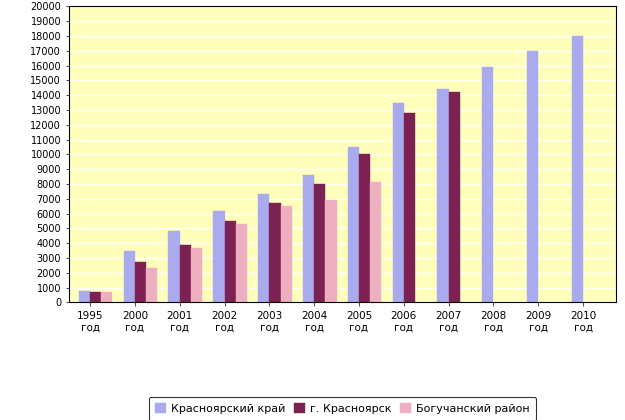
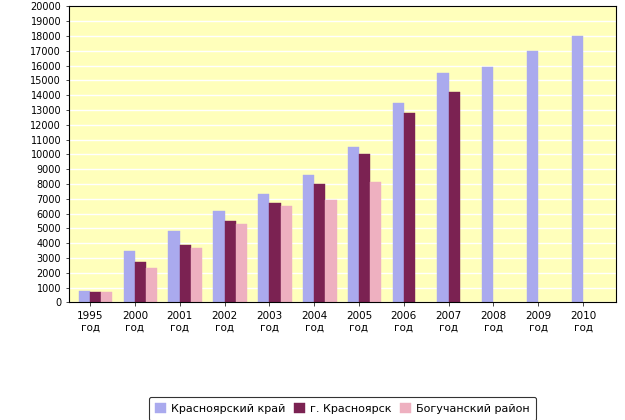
Красноярский край/2007 год: 14400 -> 15500
